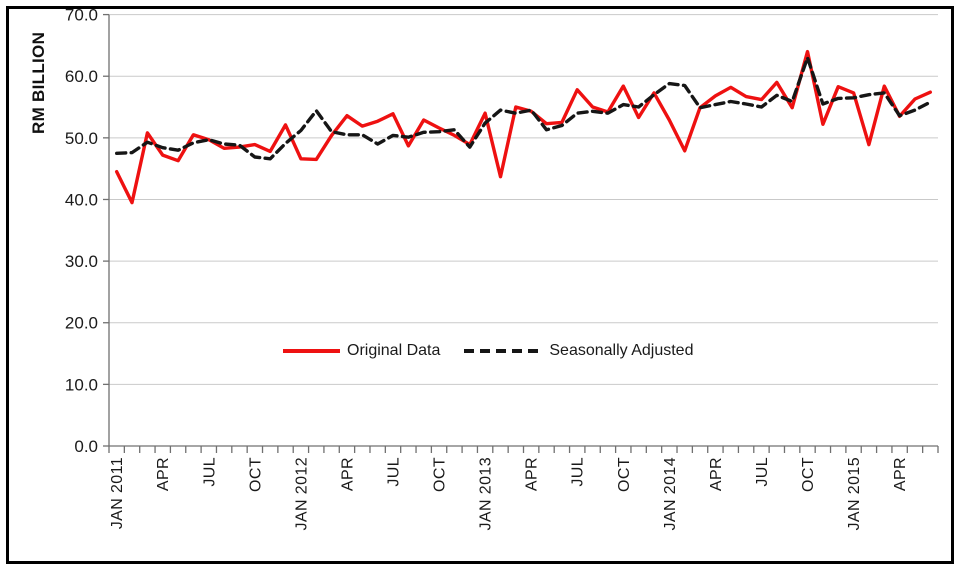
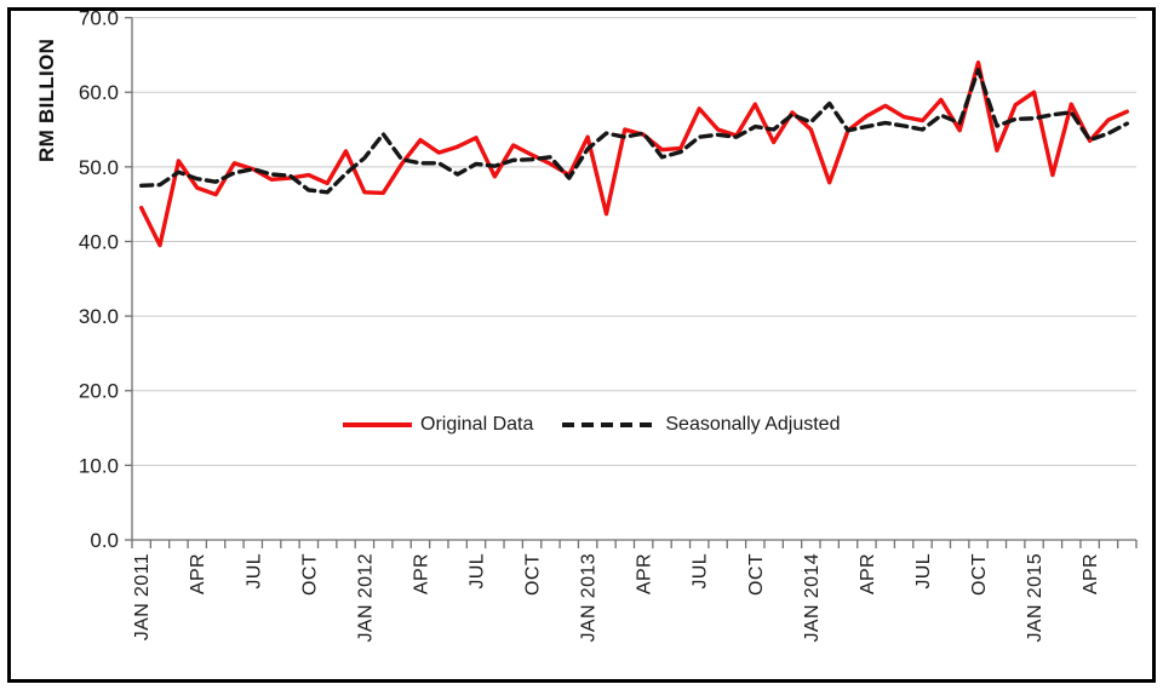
Original Data/JAN 2014: 53 -> 55
Seasonally Adjusted/JAN 2014: 59 -> 56
Original Data/JAN 2015: 57 -> 60
